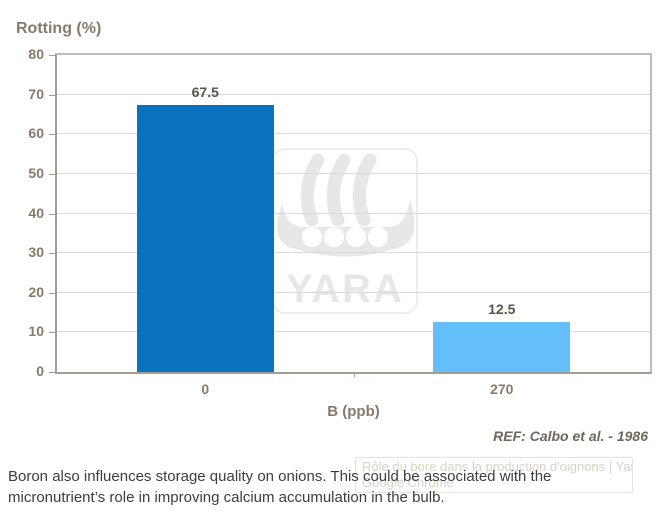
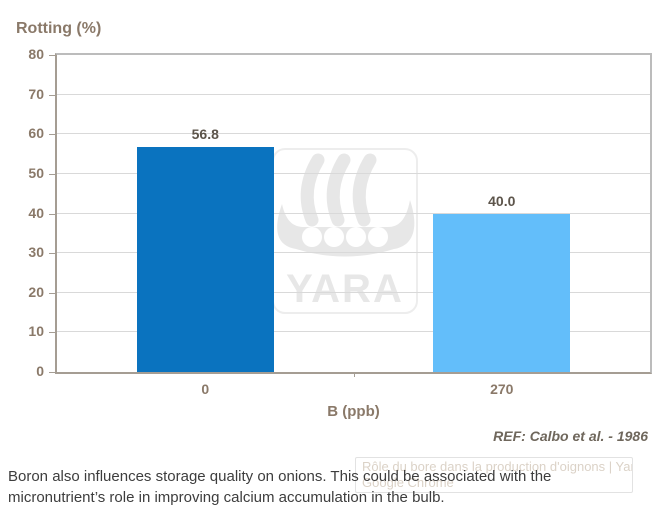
0: 67.5 -> 56.8
270: 12.5 -> 40.0
